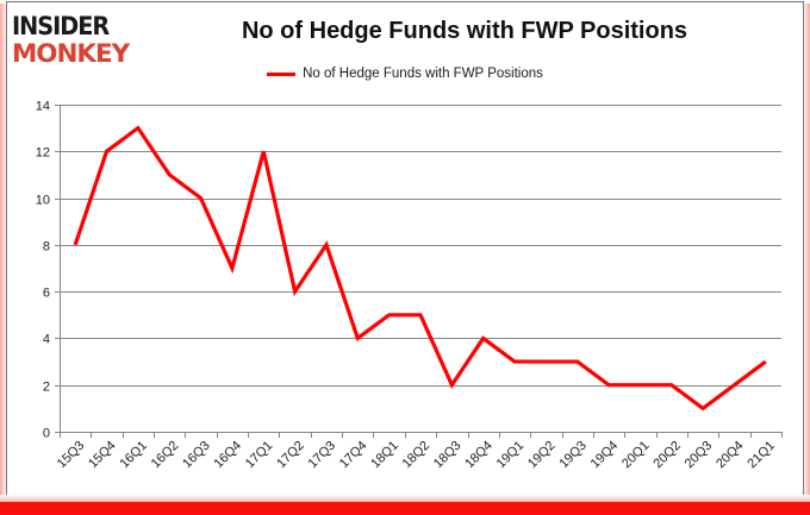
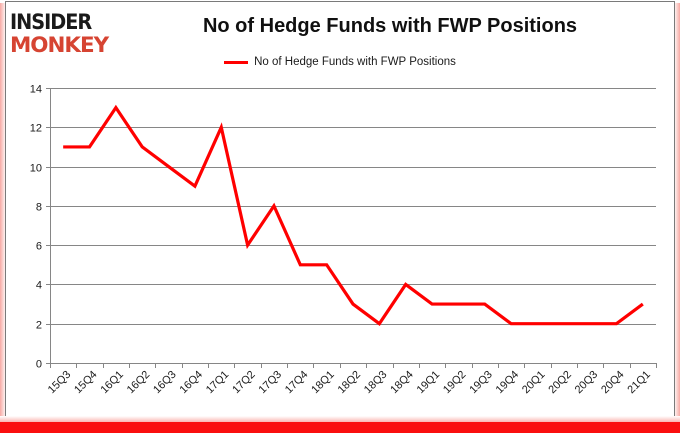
15Q3: 8 -> 11
15Q4: 12 -> 11
16Q4: 7 -> 9
17Q4: 4 -> 5
18Q2: 5 -> 3
20Q3: 1 -> 2
